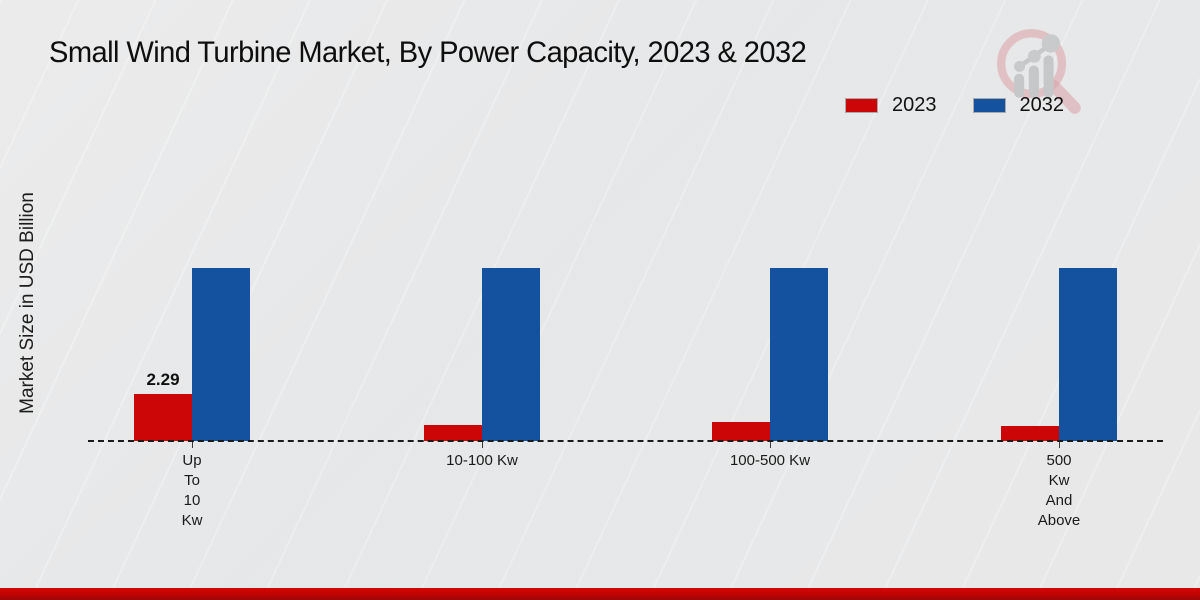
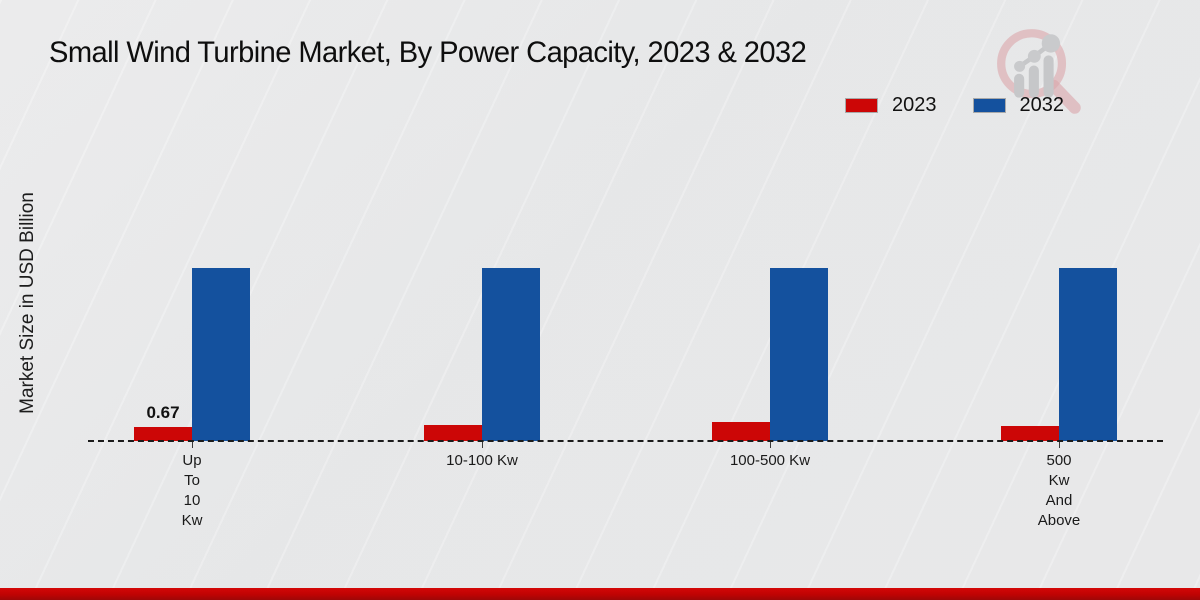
2023/Up To 10 Kw: 2.29 -> 0.67
